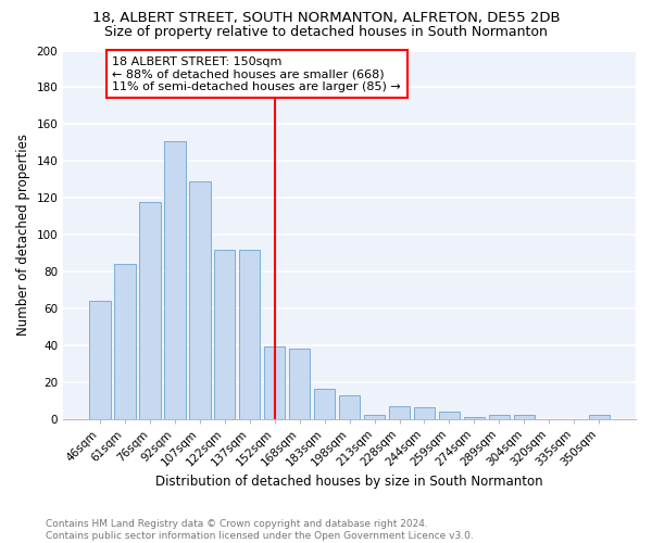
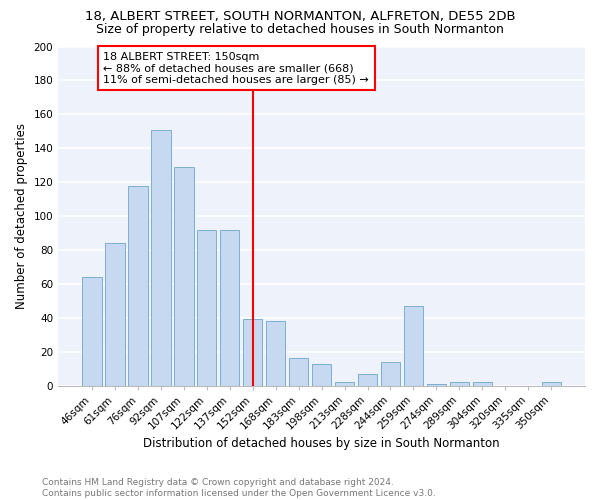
244sqm: 6 -> 14
259sqm: 4 -> 47
